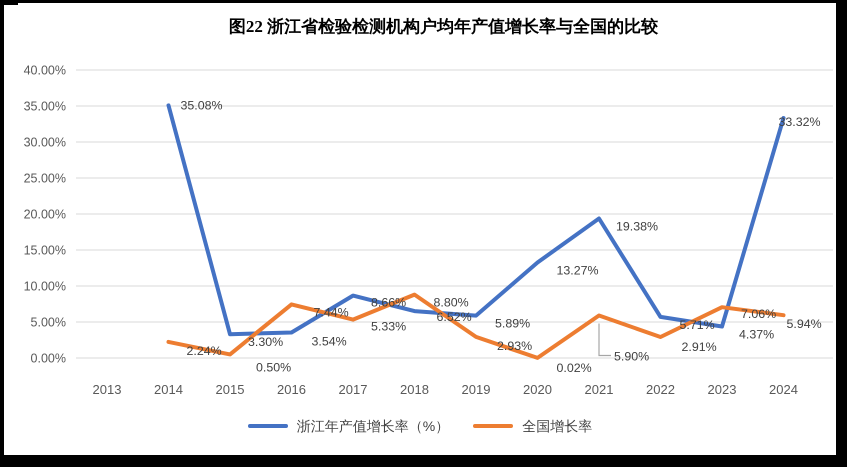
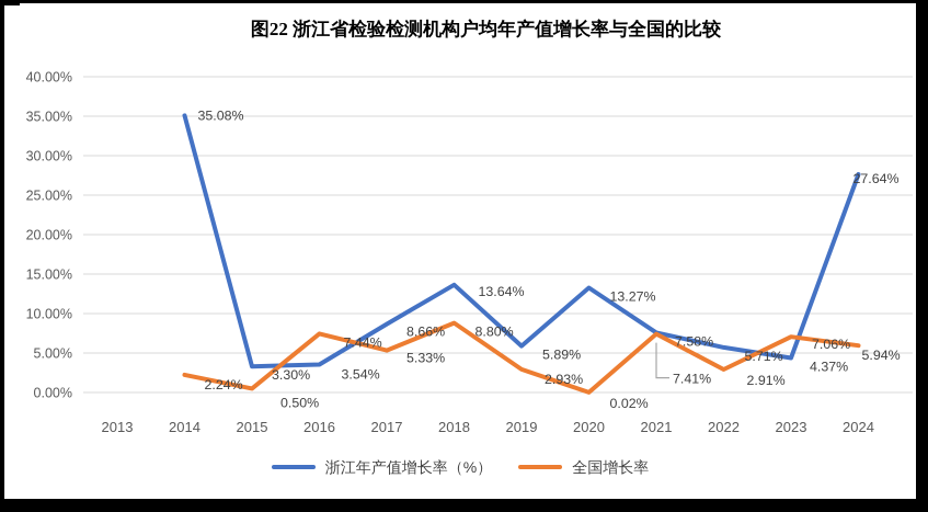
浙江年产值增长率（%）/2018: 6.52% -> 13.64%
浙江年产值增长率（%）/2021: 19.38% -> 7.58%
全国增长率/2021: 5.90% -> 7.41%
浙江年产值增长率（%）/2024: 33.32% -> 27.64%
